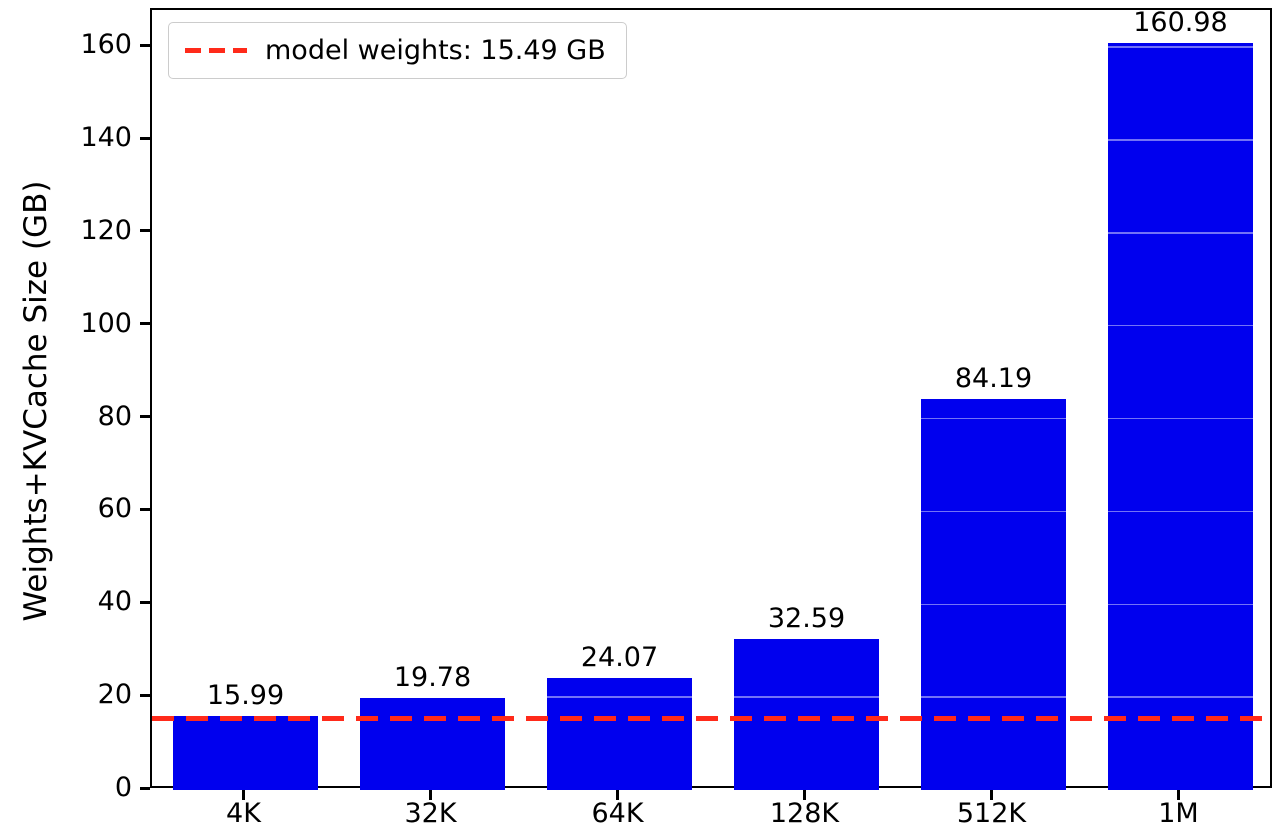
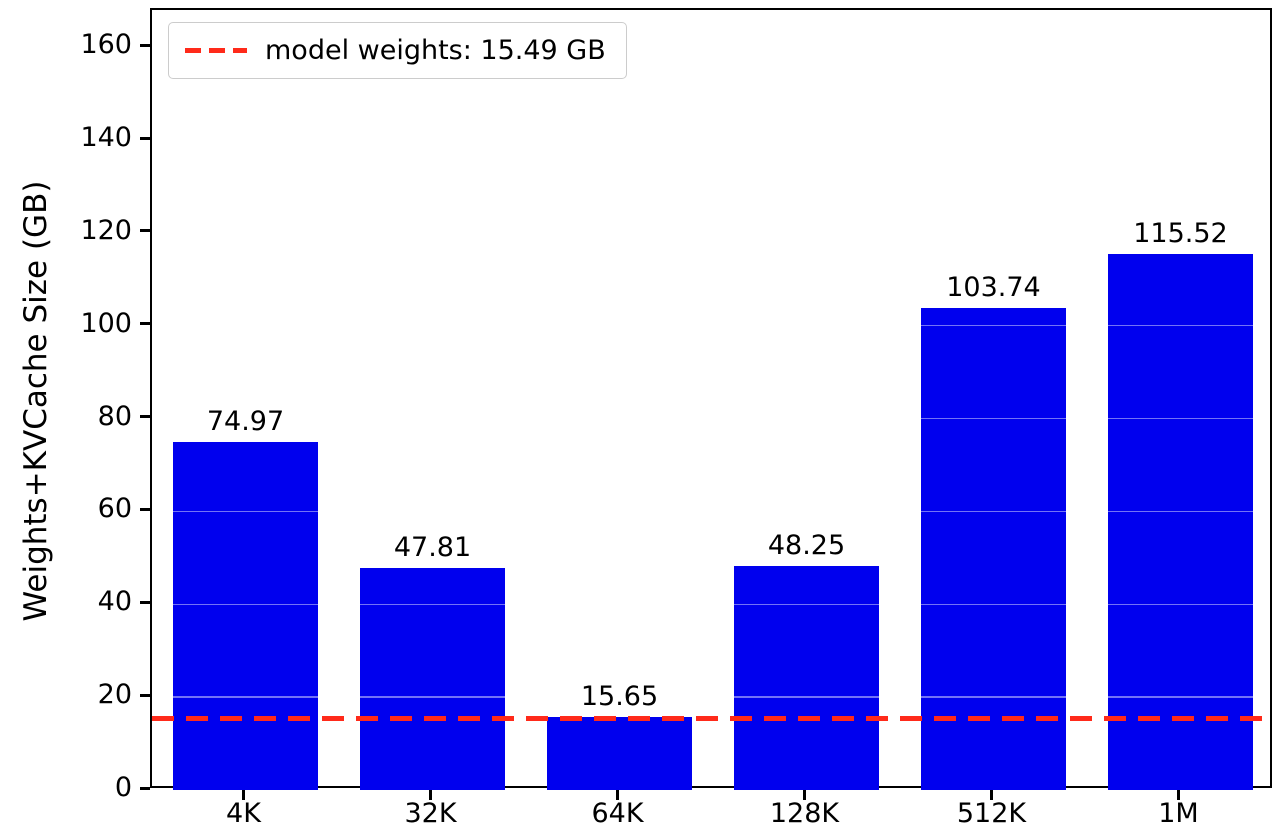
4K: 15.99 -> 74.97
32K: 19.78 -> 47.81
64K: 24.07 -> 15.65
128K: 32.59 -> 48.25
512K: 84.19 -> 103.74
1M: 160.98 -> 115.52
